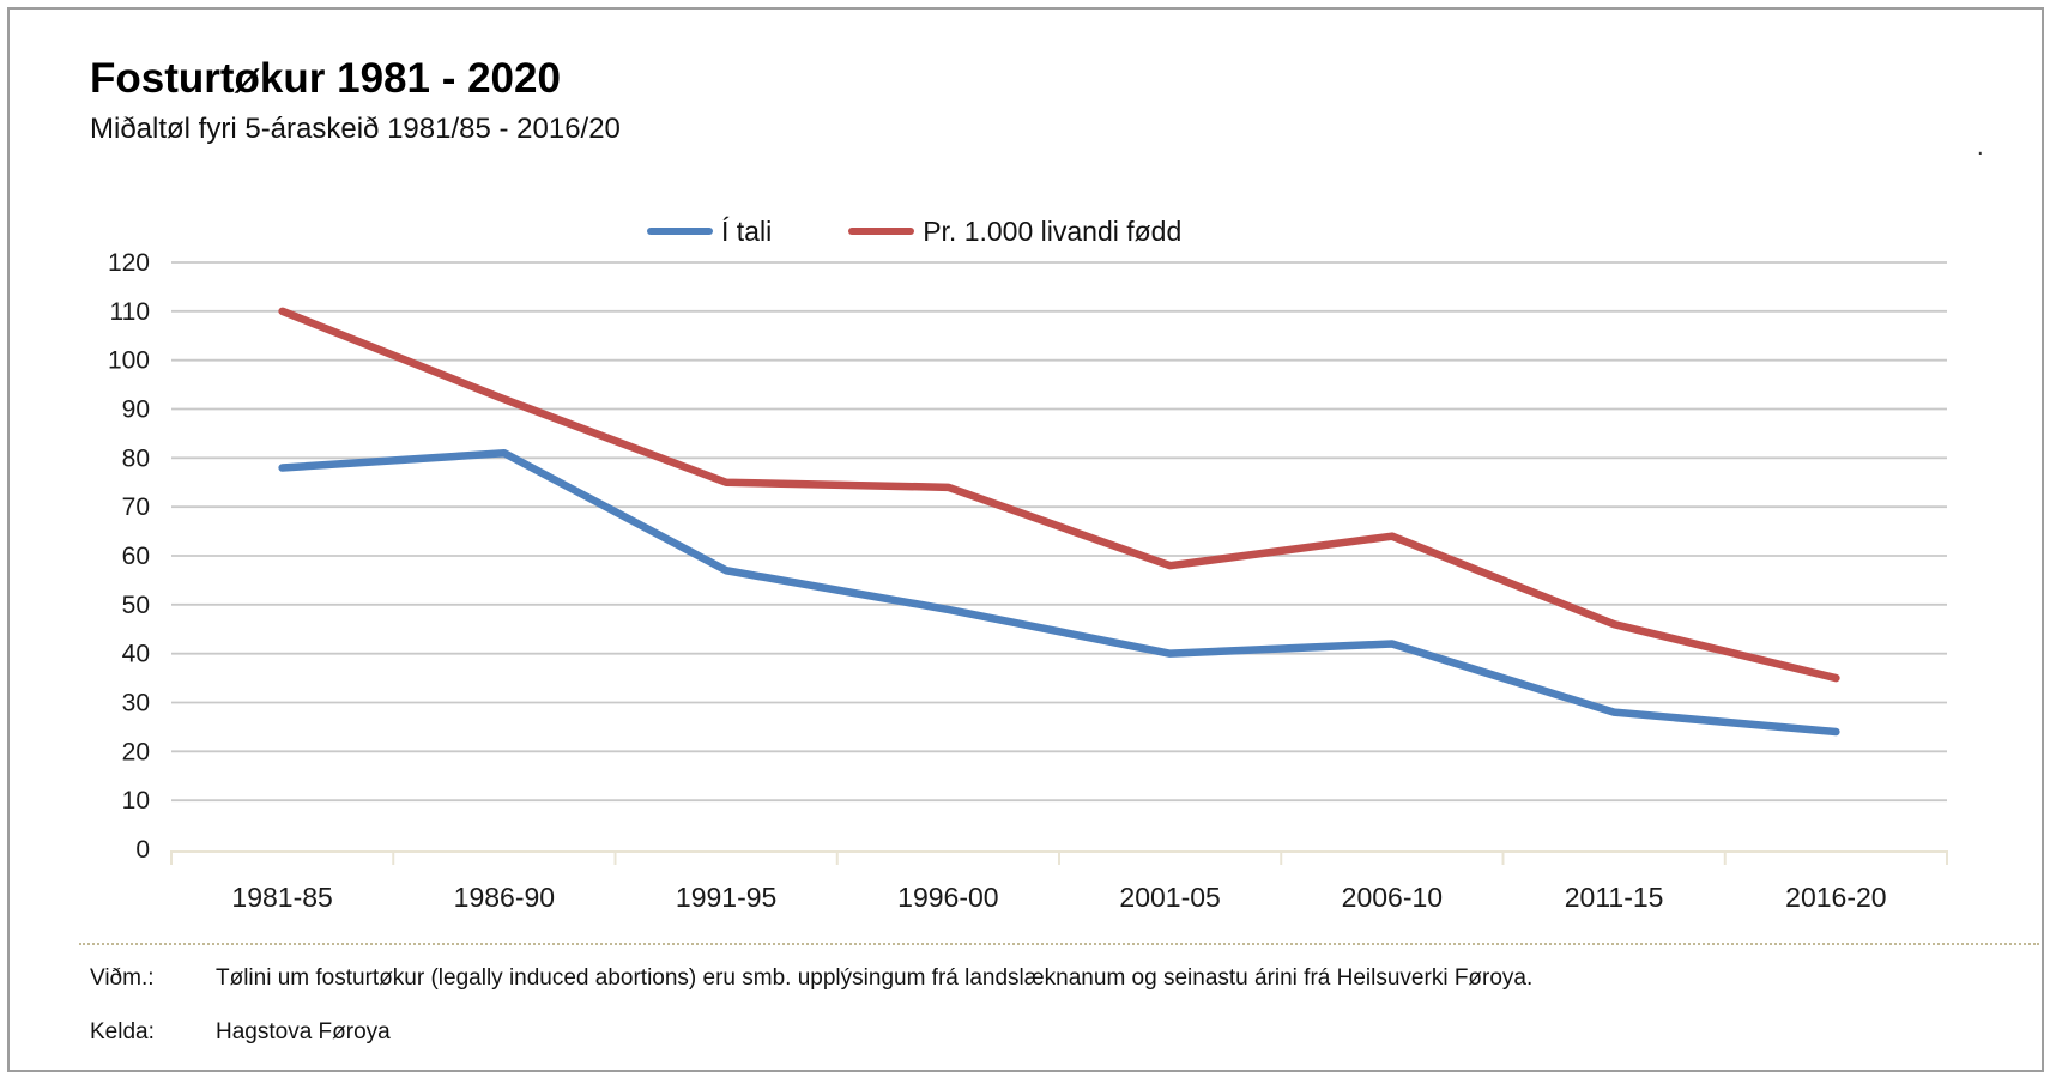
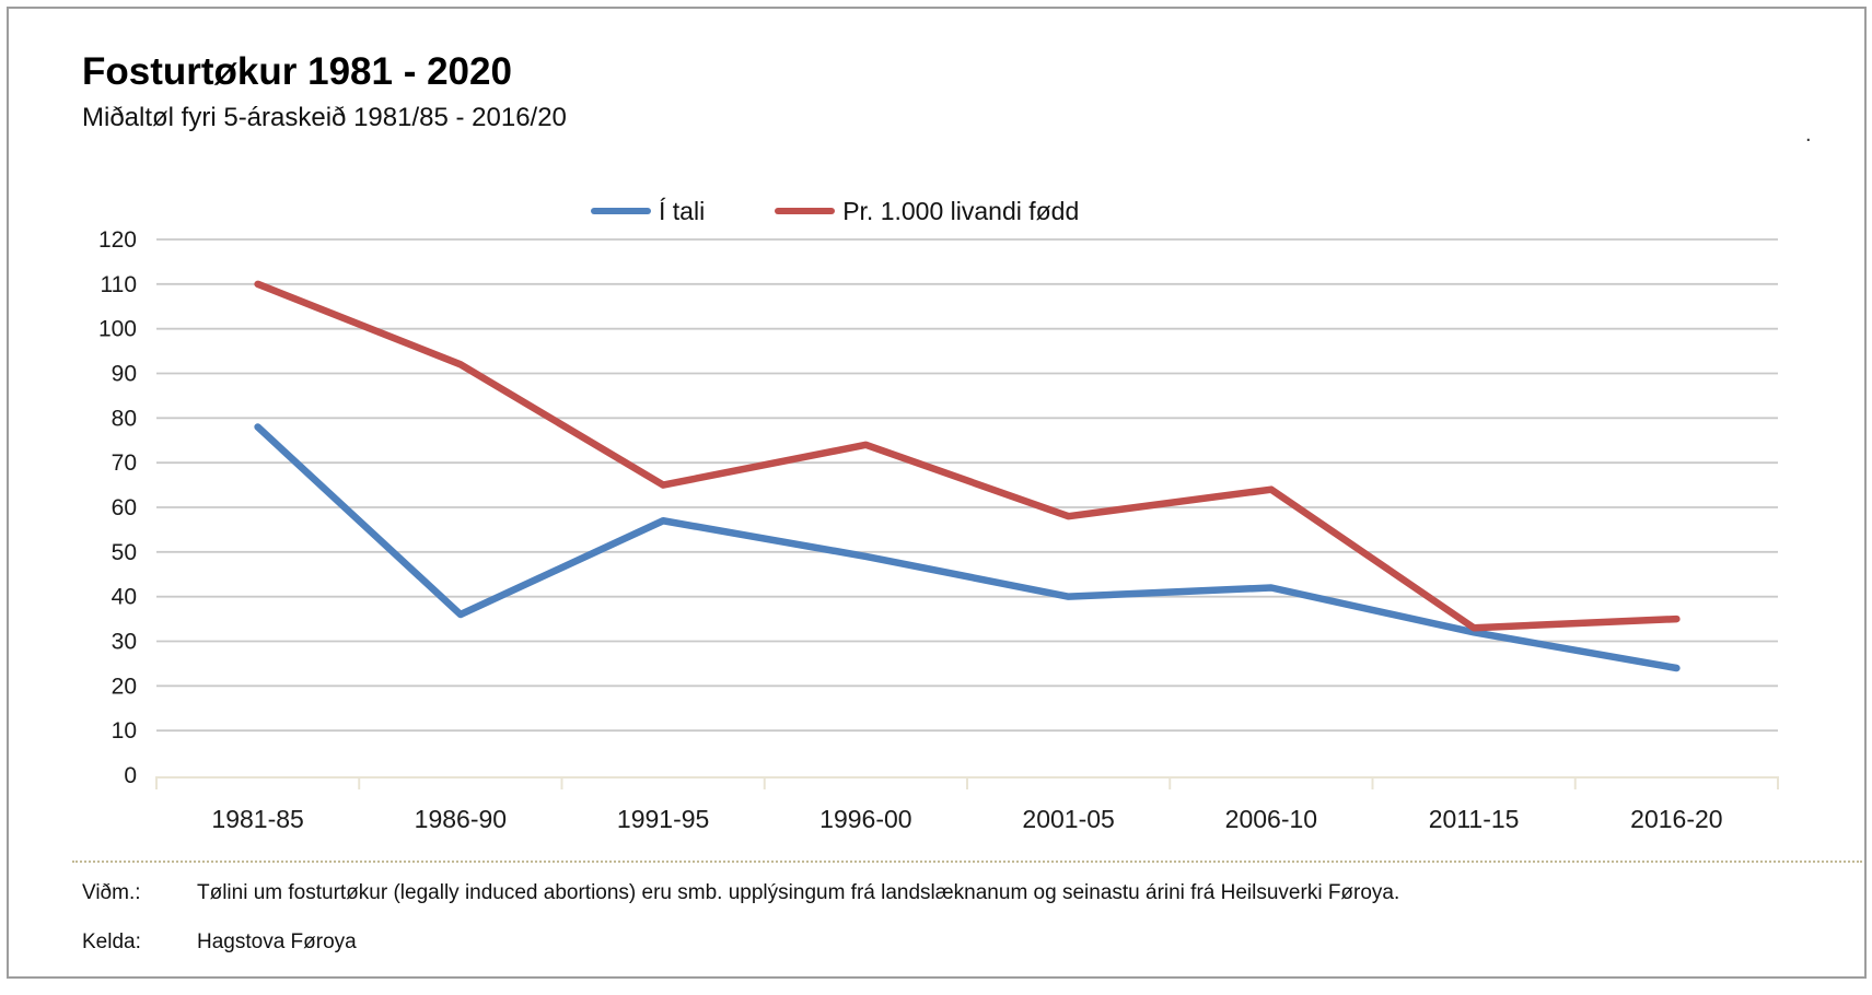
Í tali/1986-90: 81 -> 36
Pr. 1.000 livandi fødd/1991-95: 75 -> 65
Í tali/2011-15: 28 -> 32
Pr. 1.000 livandi fødd/2011-15: 46 -> 33
